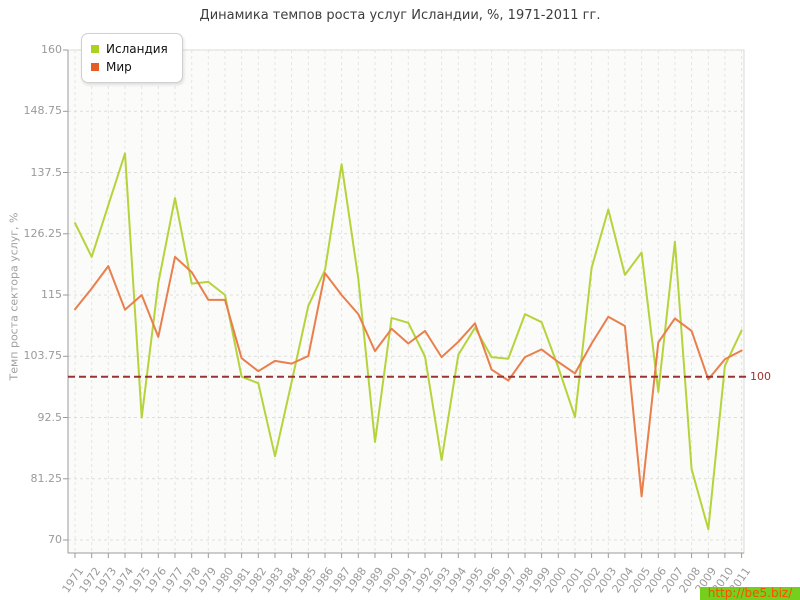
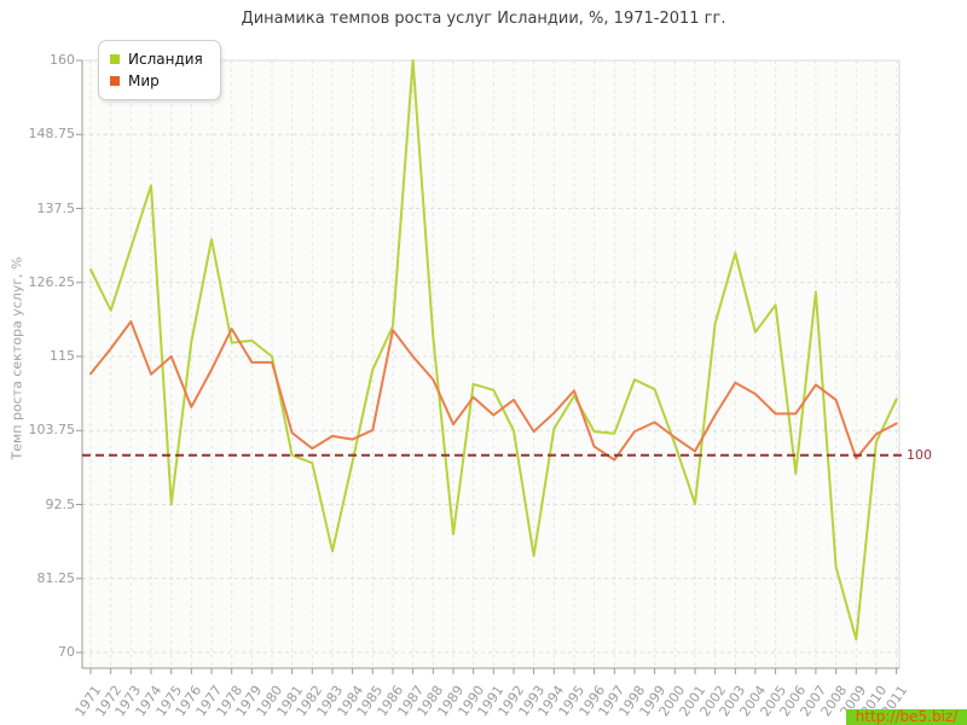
Мир/1977: 122 -> 113
Исландия/1987: 139 -> 160
Мир/2005: 78 -> 106
